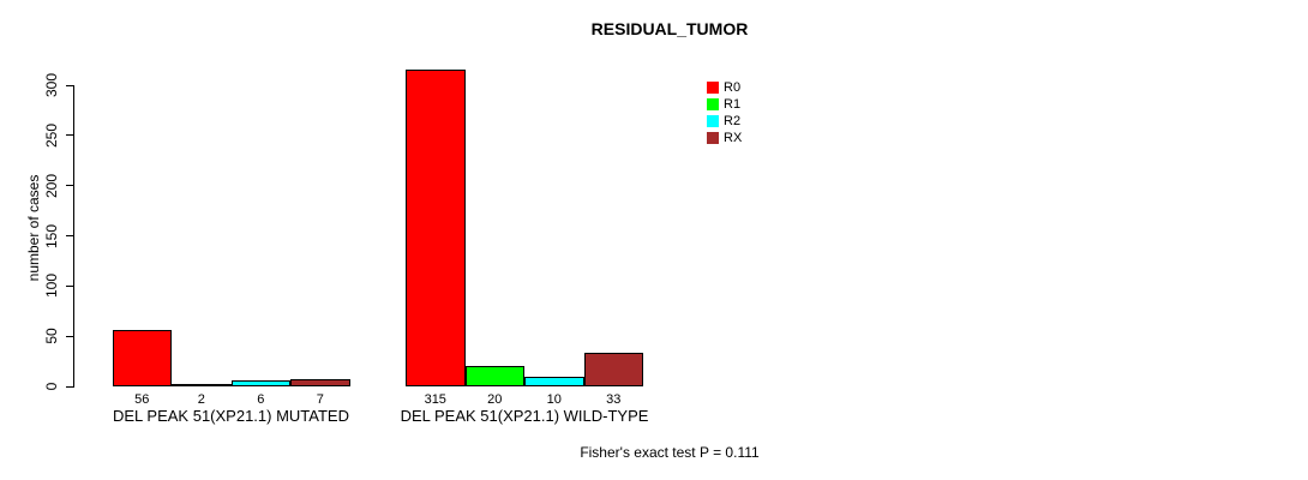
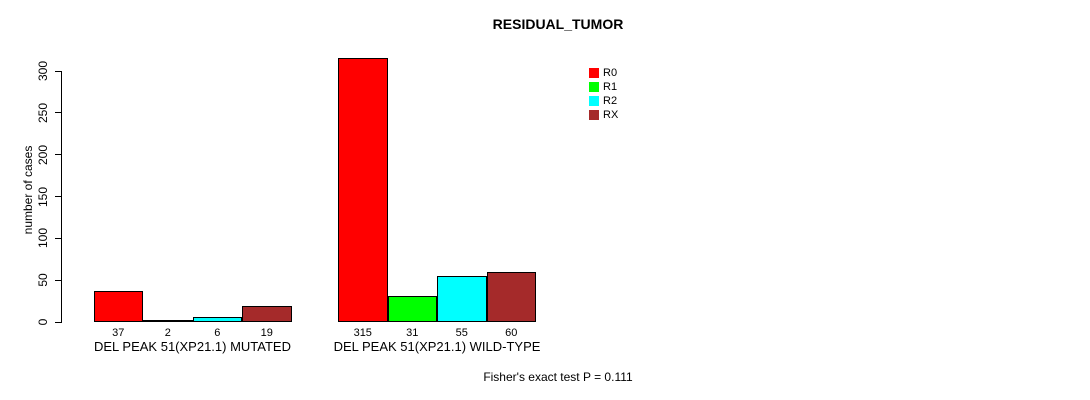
R0/DEL PEAK 51(XP21.1) MUTATED: 56 -> 37
RX/DEL PEAK 51(XP21.1) MUTATED: 7 -> 19
R1/DEL PEAK 51(XP21.1) WILD-TYPE: 20 -> 31
R2/DEL PEAK 51(XP21.1) WILD-TYPE: 10 -> 55
RX/DEL PEAK 51(XP21.1) WILD-TYPE: 33 -> 60
